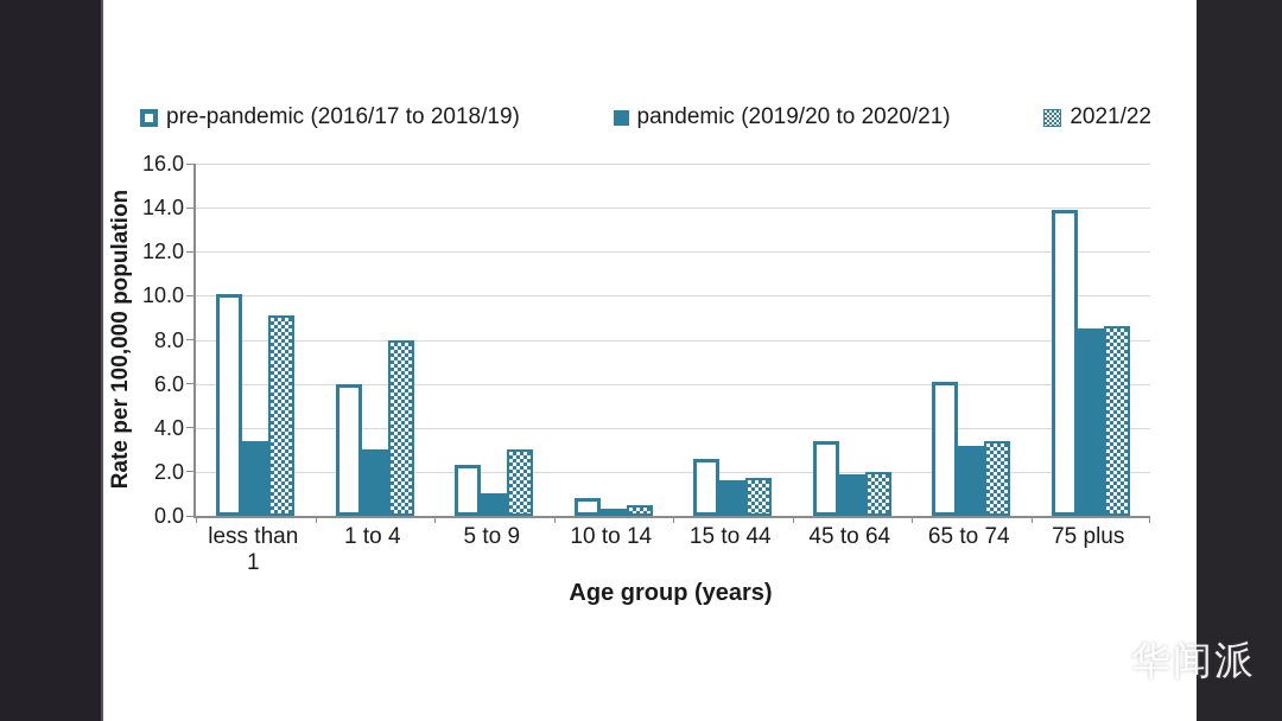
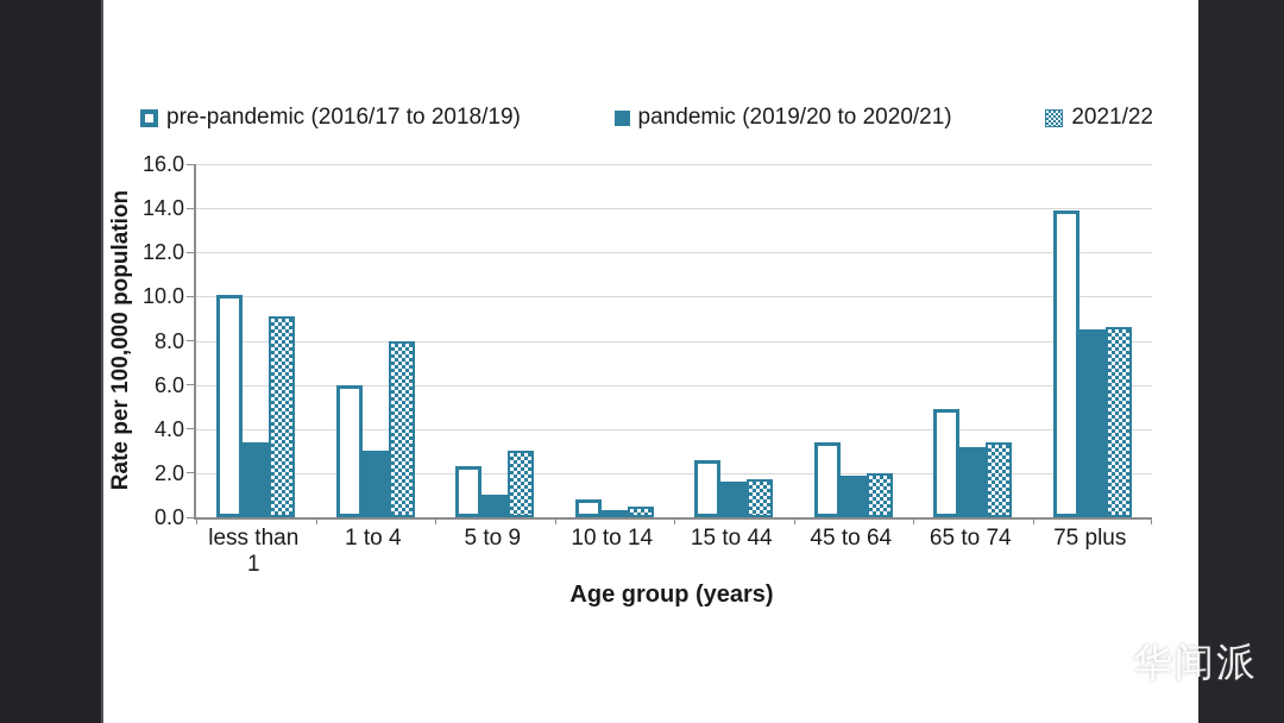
pre-pandemic (2016/17 to 2018/19)/65 to 74: 6.1 -> 4.9
